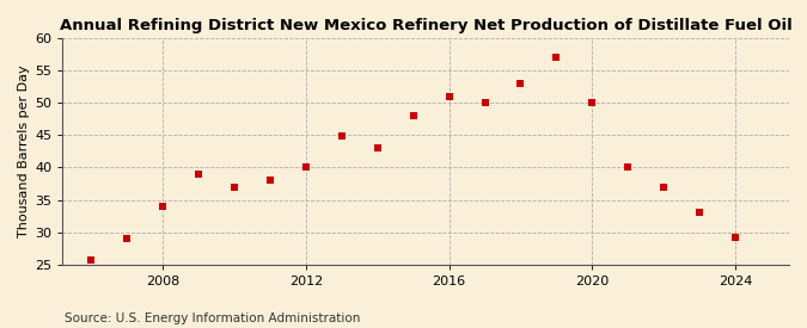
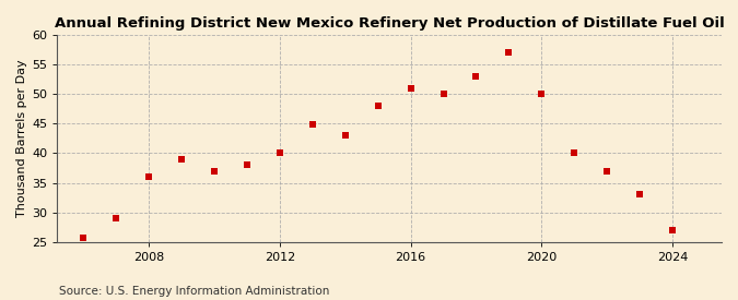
2008: 34.0 -> 36.0
2024: 29.2 -> 27.0
